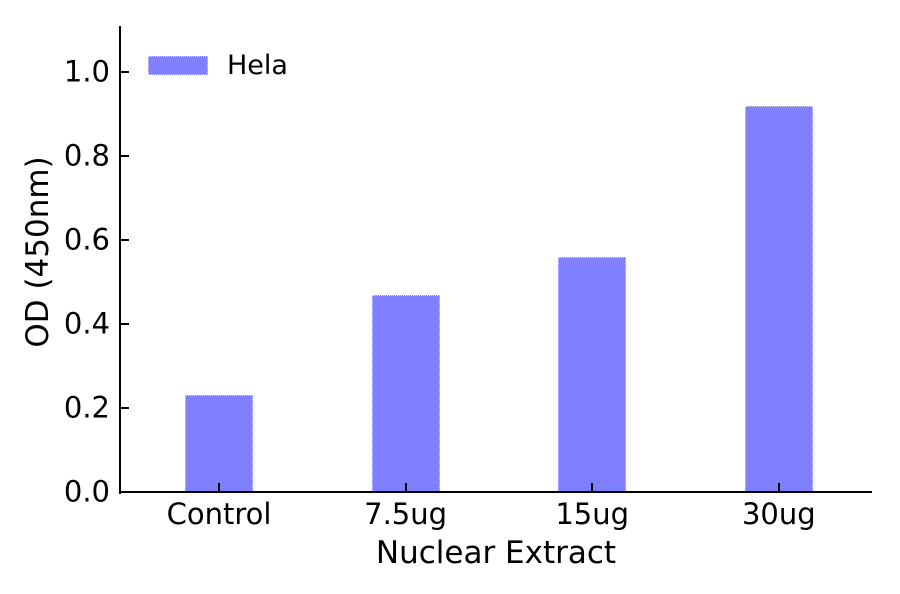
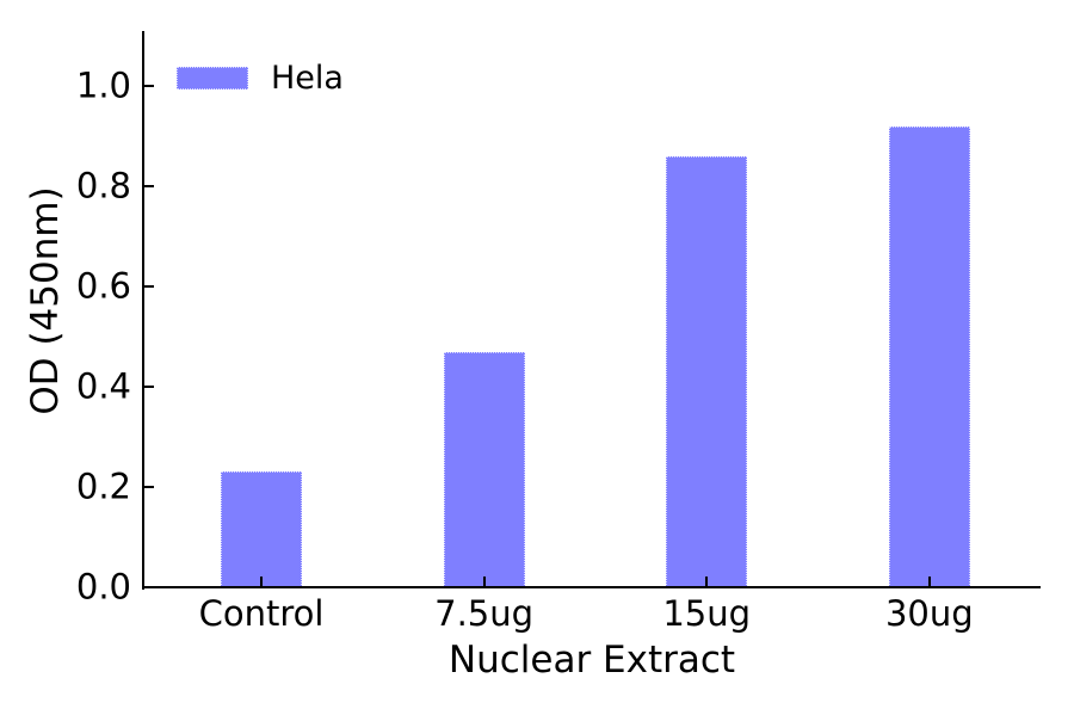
15ug: 0.56 -> 0.86
